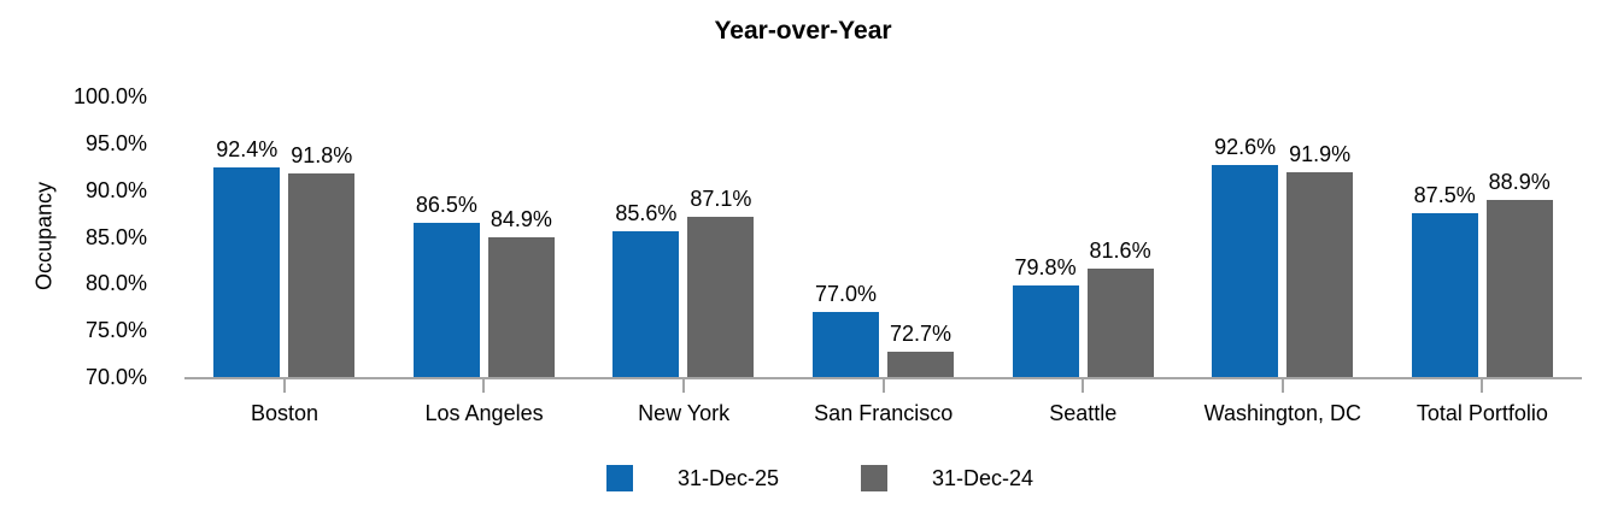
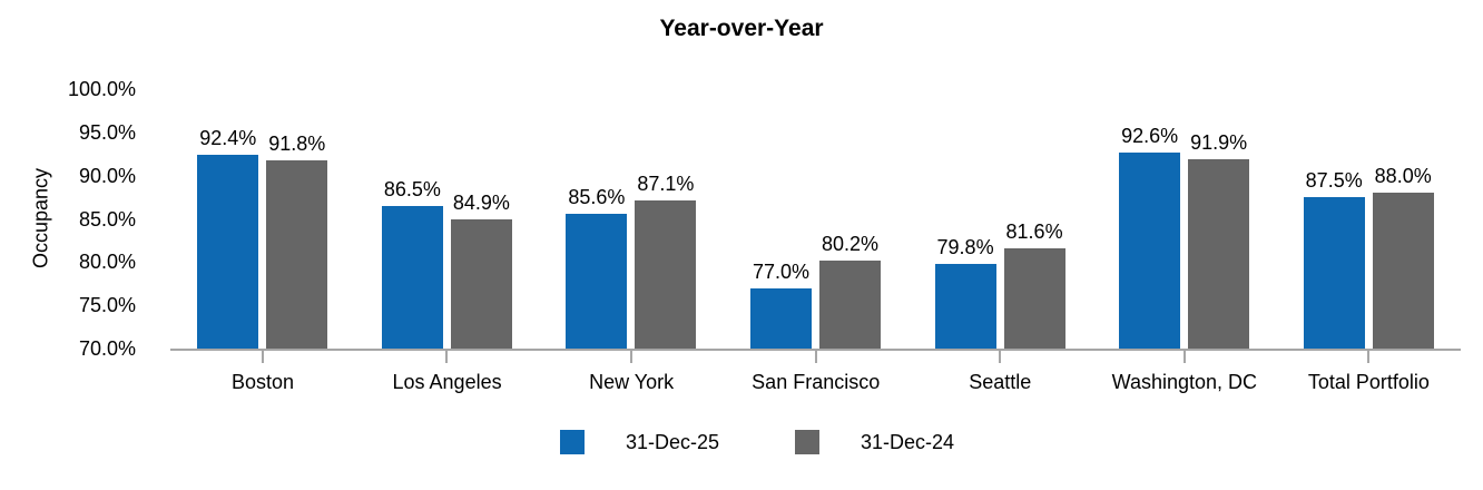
31-Dec-24/San Francisco: 72.7% -> 80.2%
31-Dec-24/Total Portfolio: 88.9% -> 88.0%
